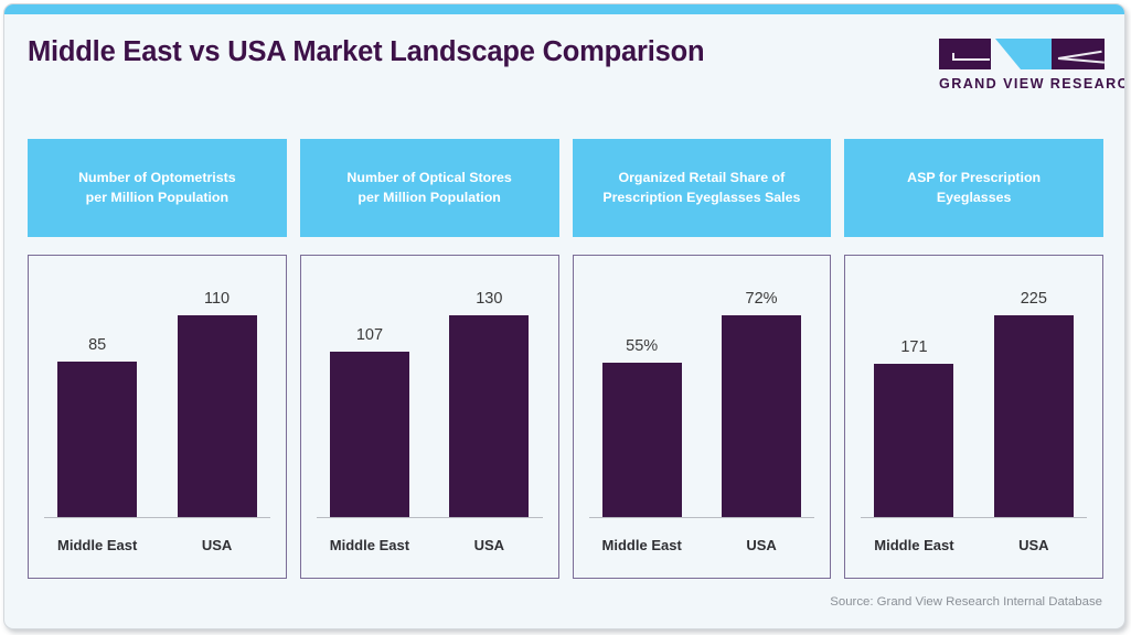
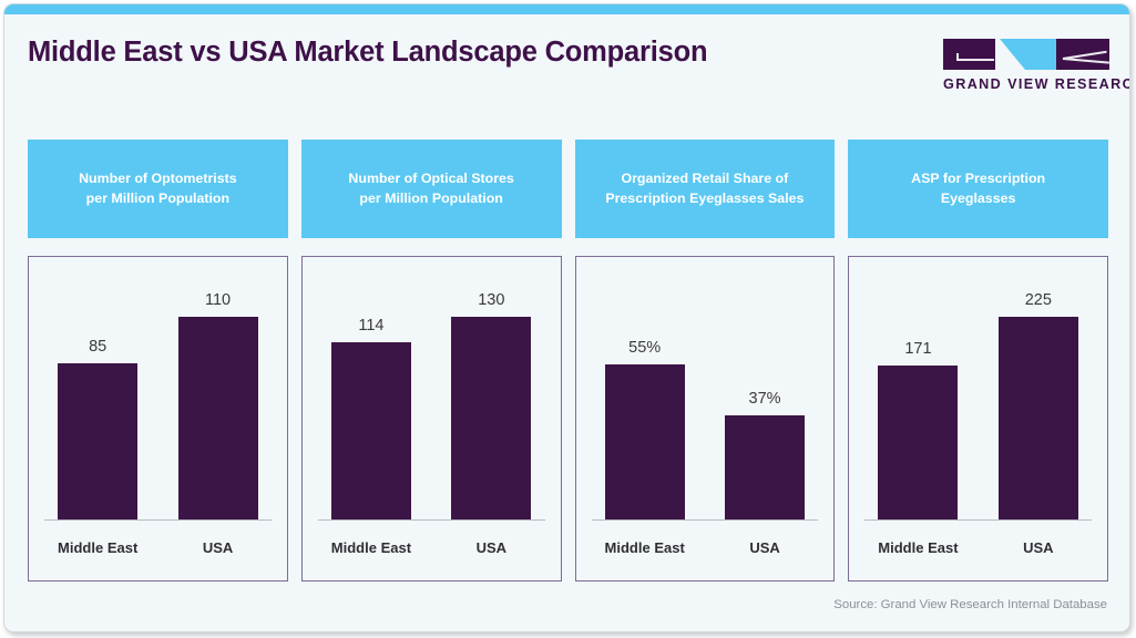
Number of Optical Stores per Million Population/Middle East: 107 -> 114
Organized Retail Share of Prescription Eyeglasses Sales/USA: 72% -> 37%
